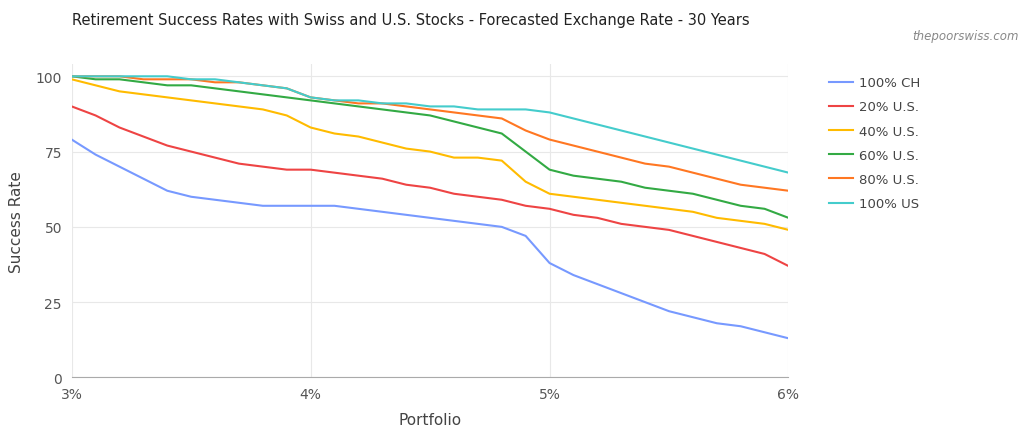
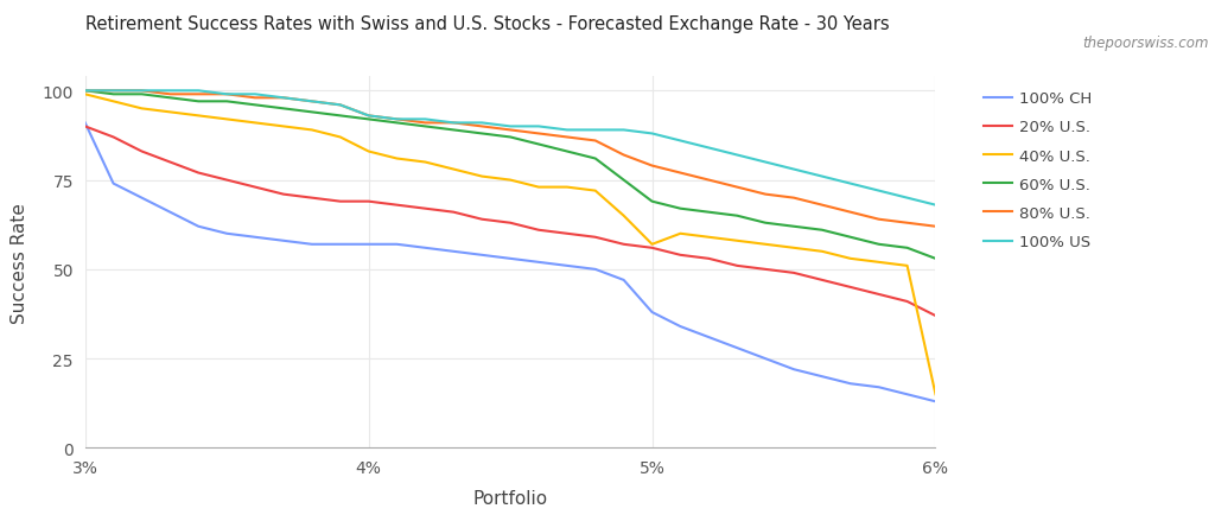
100% CH/3%: 79 -> 91
40% U.S./5%: 61 -> 57
40% U.S./6%: 49 -> 15
